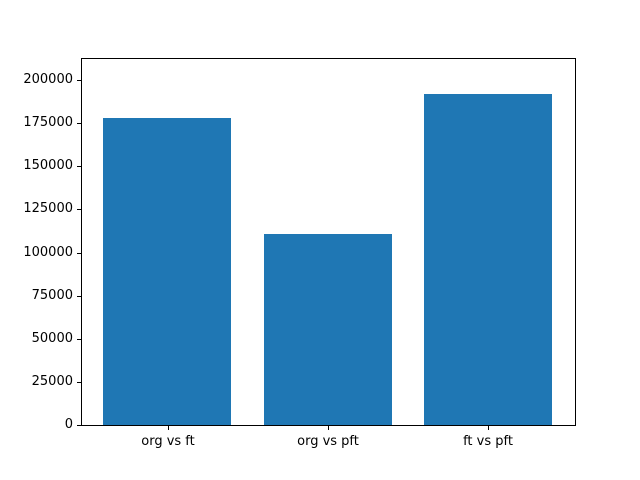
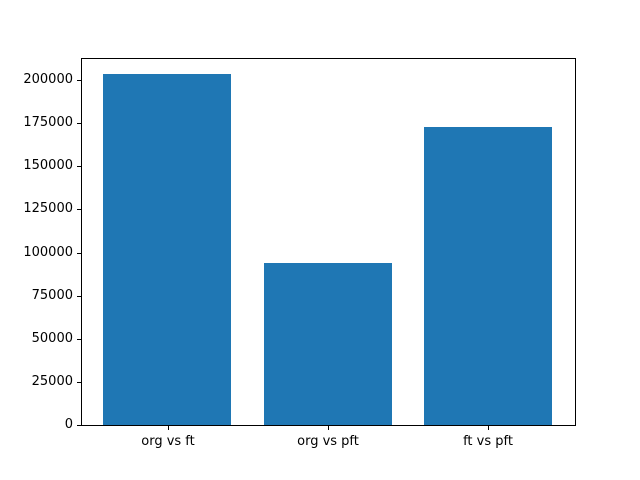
org vs ft: 178000 -> 204000
org vs pft: 111000 -> 94000
ft vs pft: 192000 -> 173000
